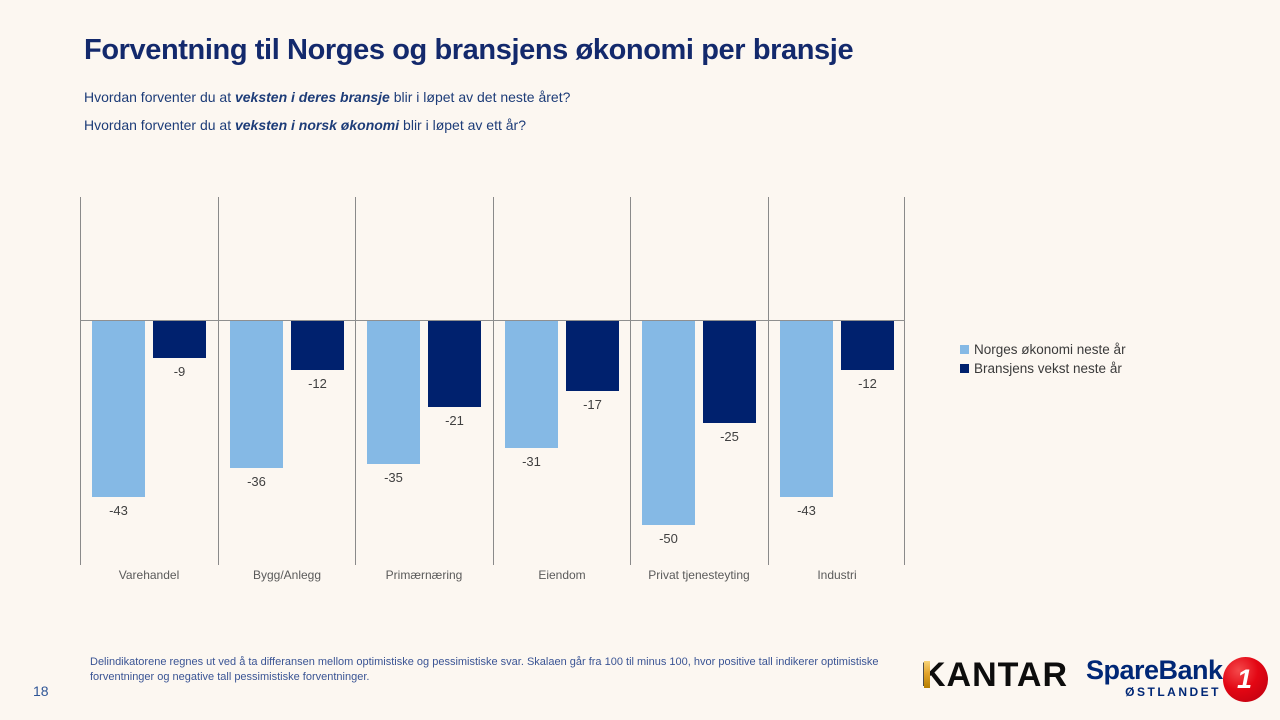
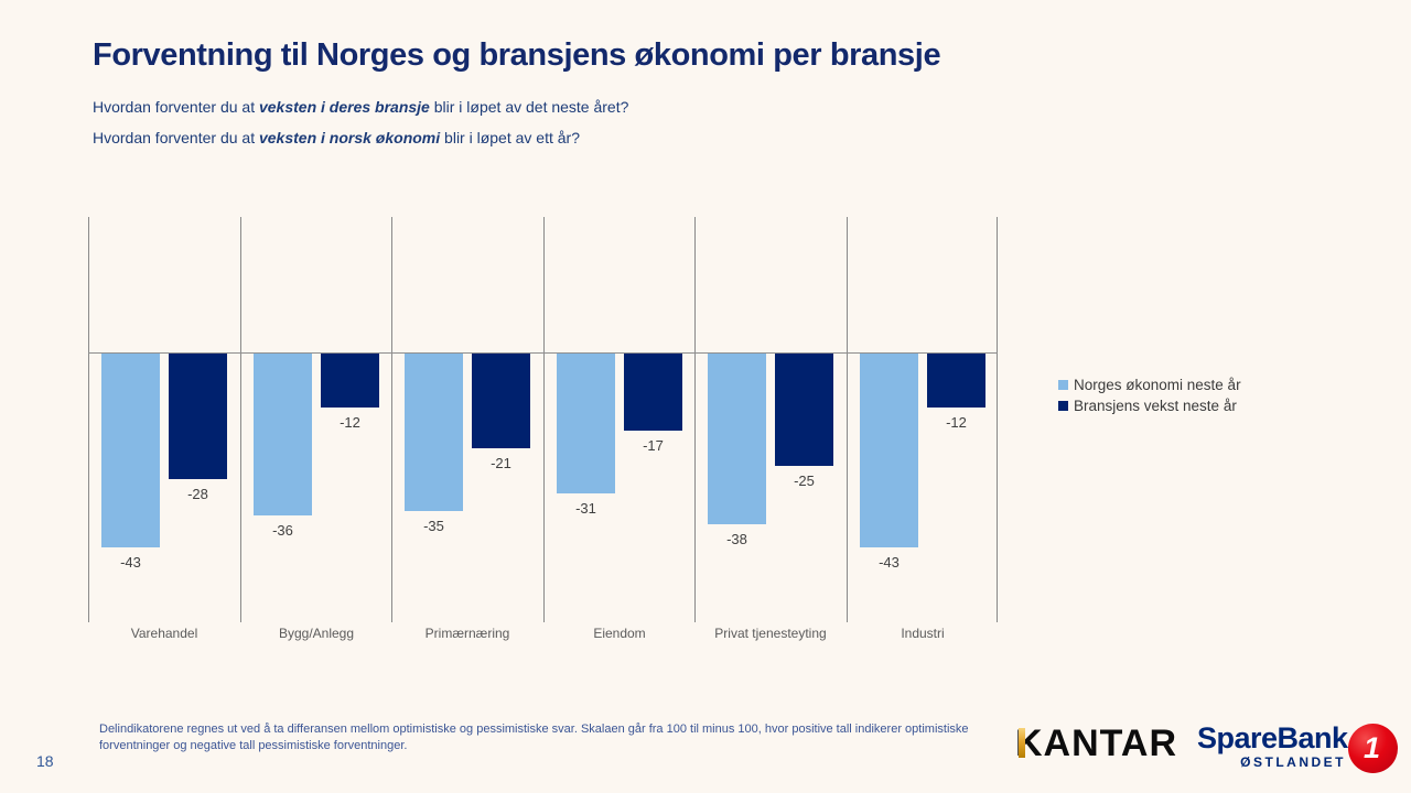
Bransjens vekst neste år/Varehandel: -9 -> -28
Norges økonomi neste år/Privat tjenesteyting: -50 -> -38
